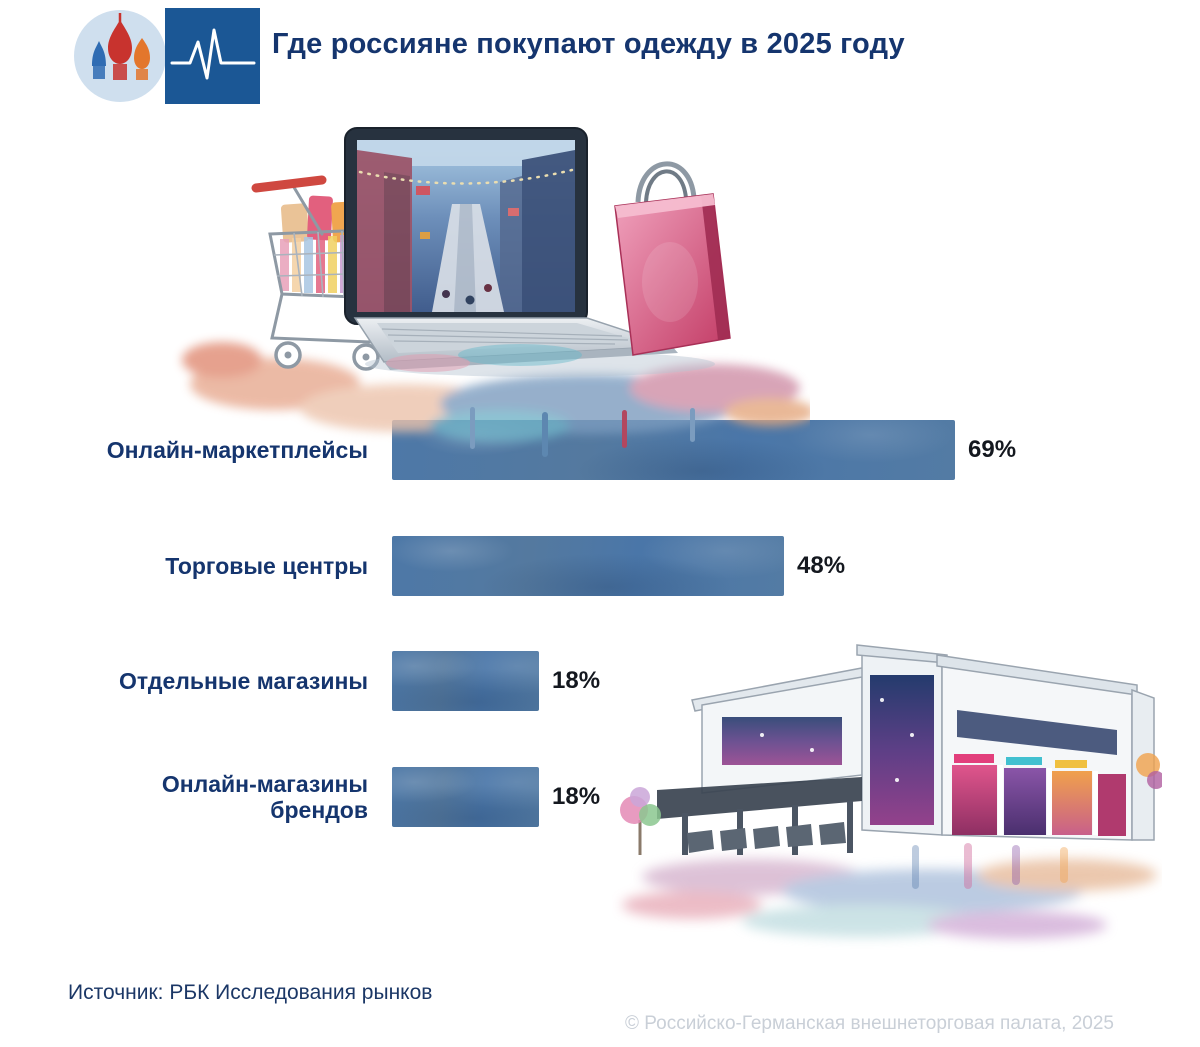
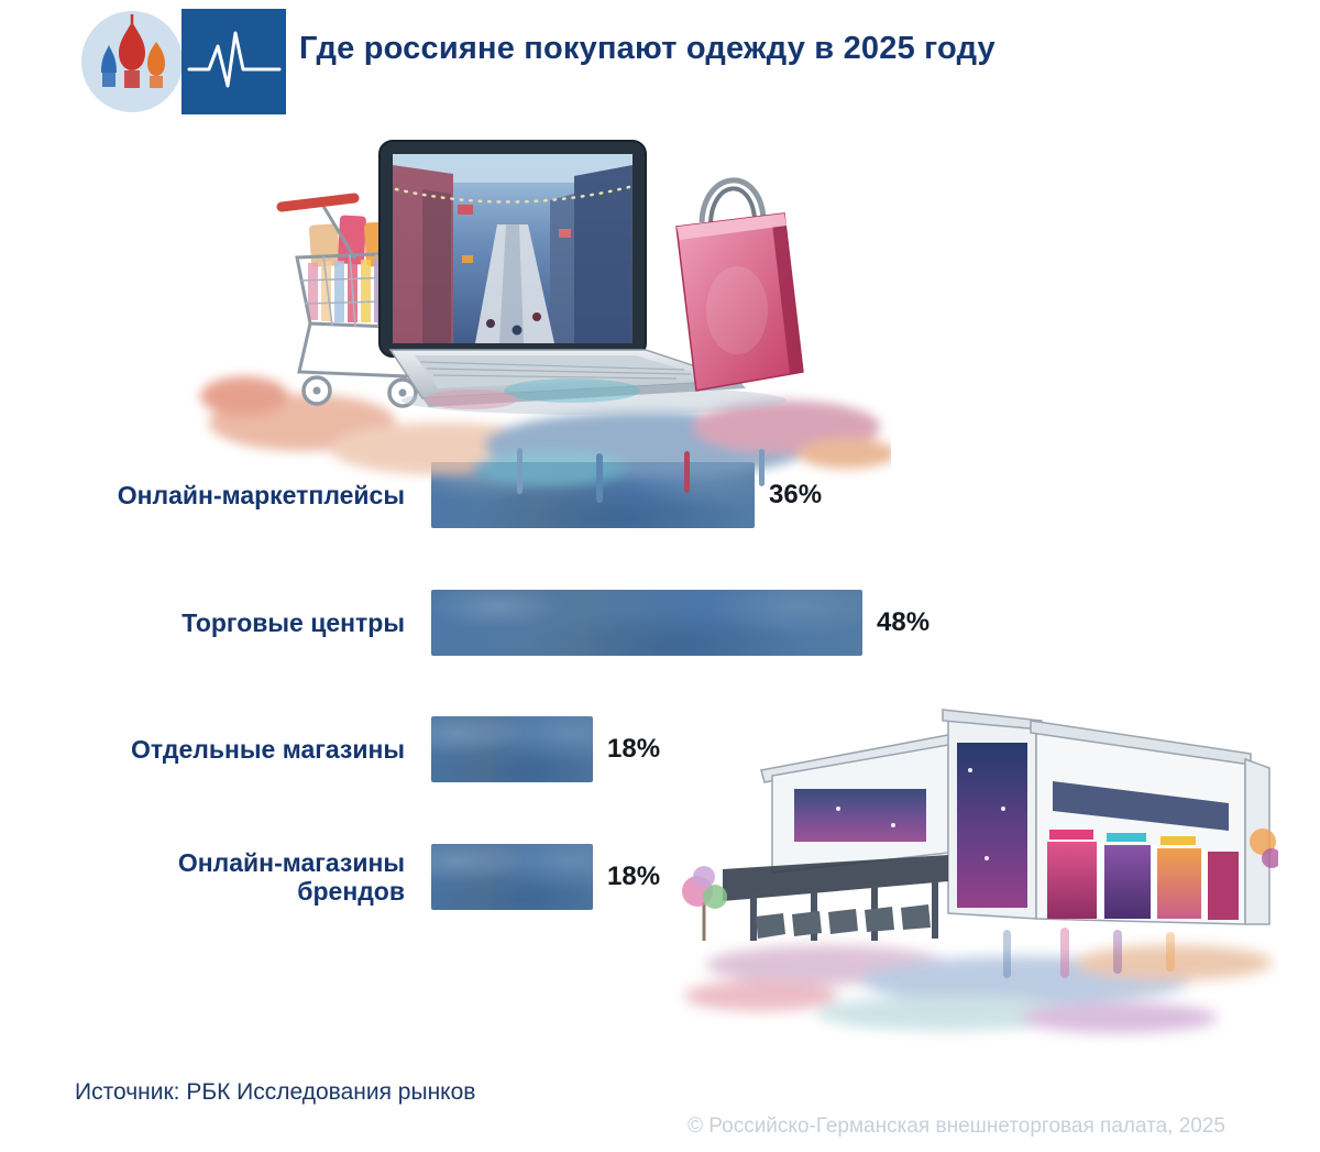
Онлайн-маркетплейсы: 69% -> 36%
